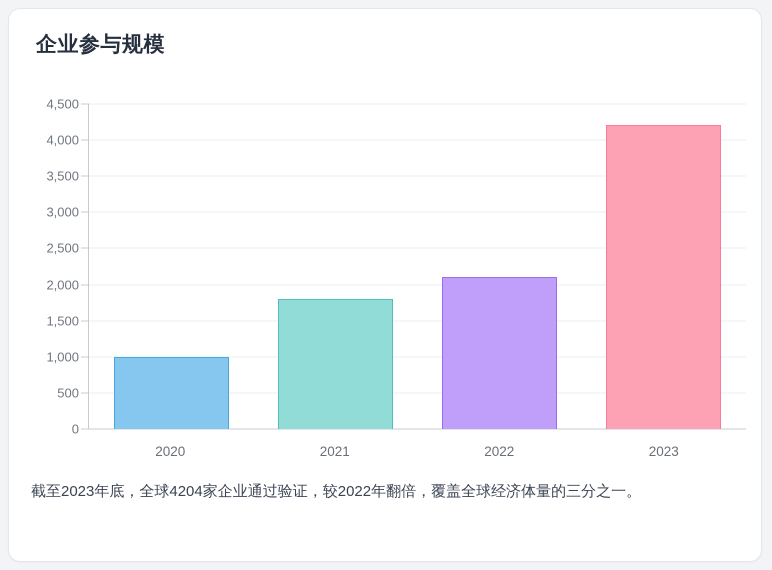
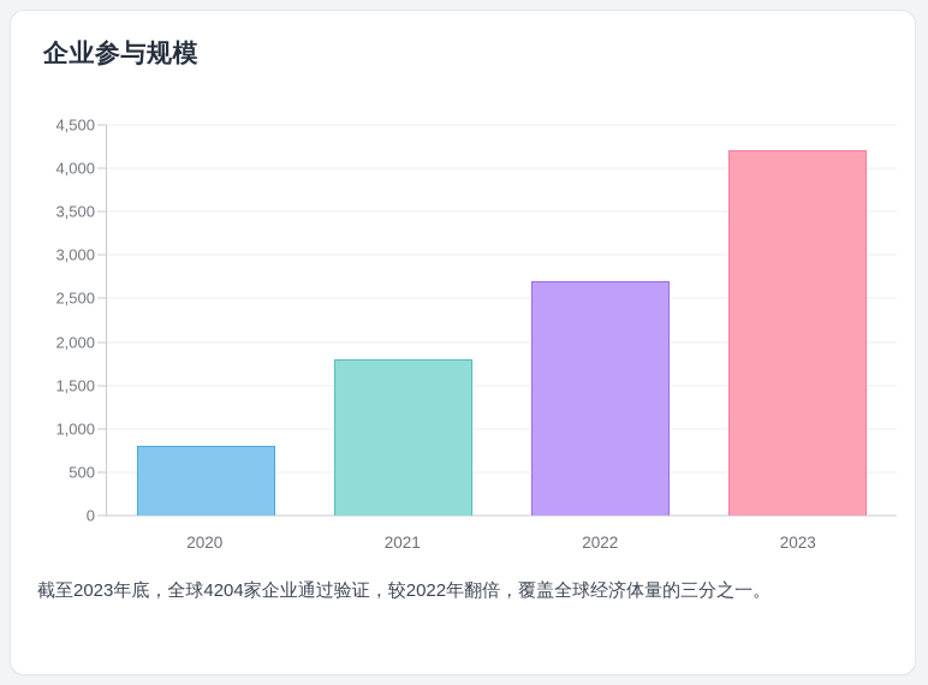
2020: 1000 -> 800
2022: 2100 -> 2700
